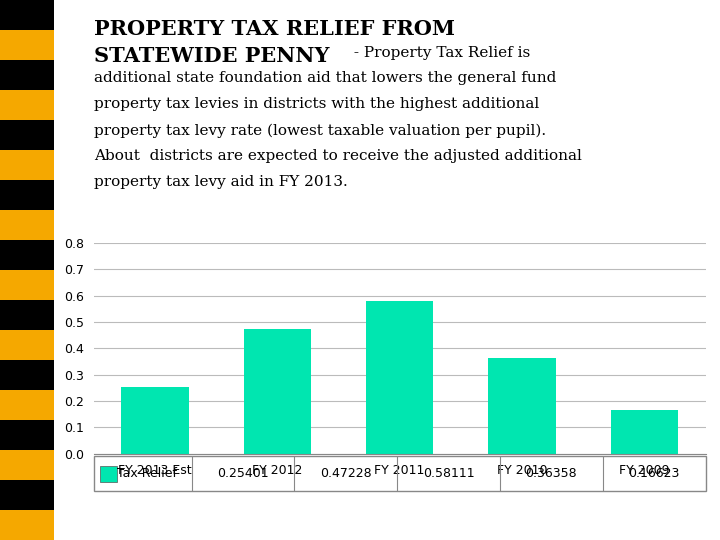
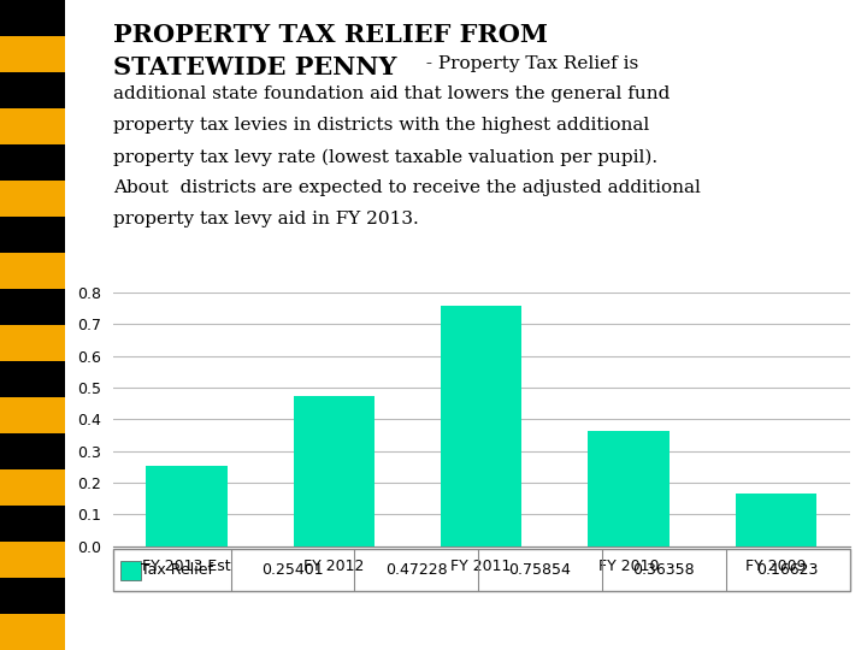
FY 2011: 0.58111 -> 0.75854
